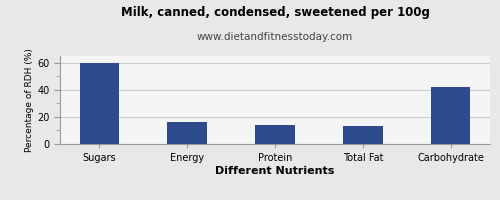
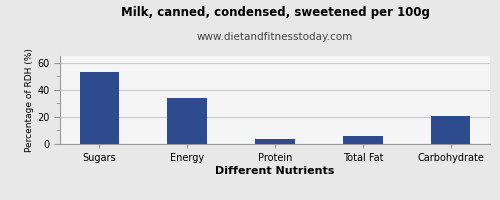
Sugars: 60 -> 53
Energy: 16 -> 34
Protein: 14 -> 4
Total Fat: 13 -> 6
Carbohydrate: 42 -> 21
